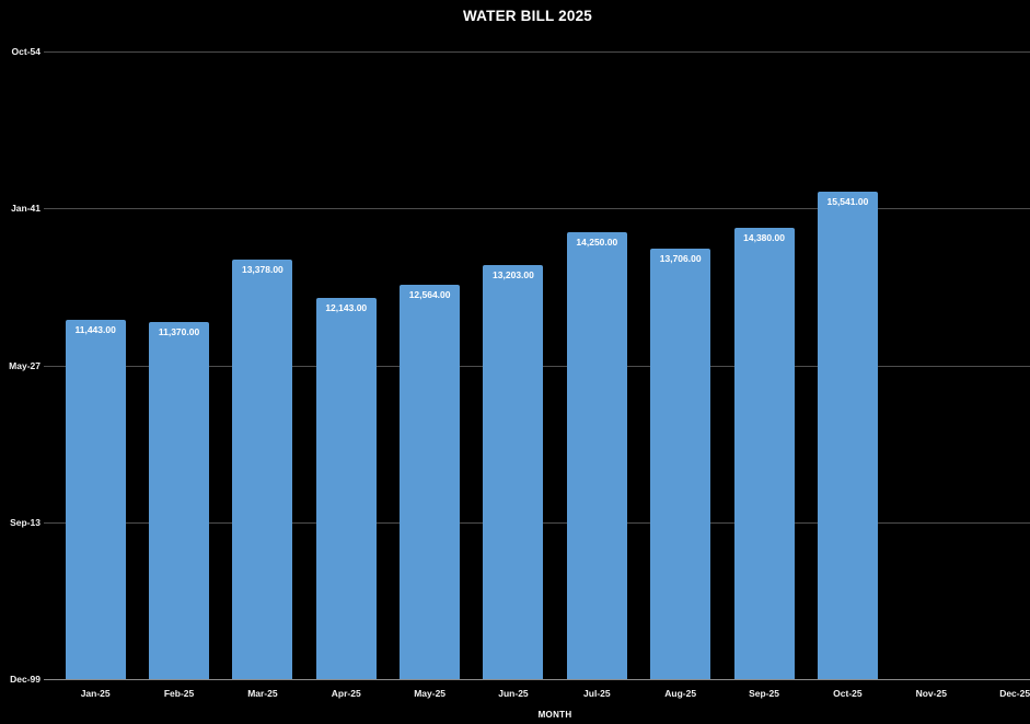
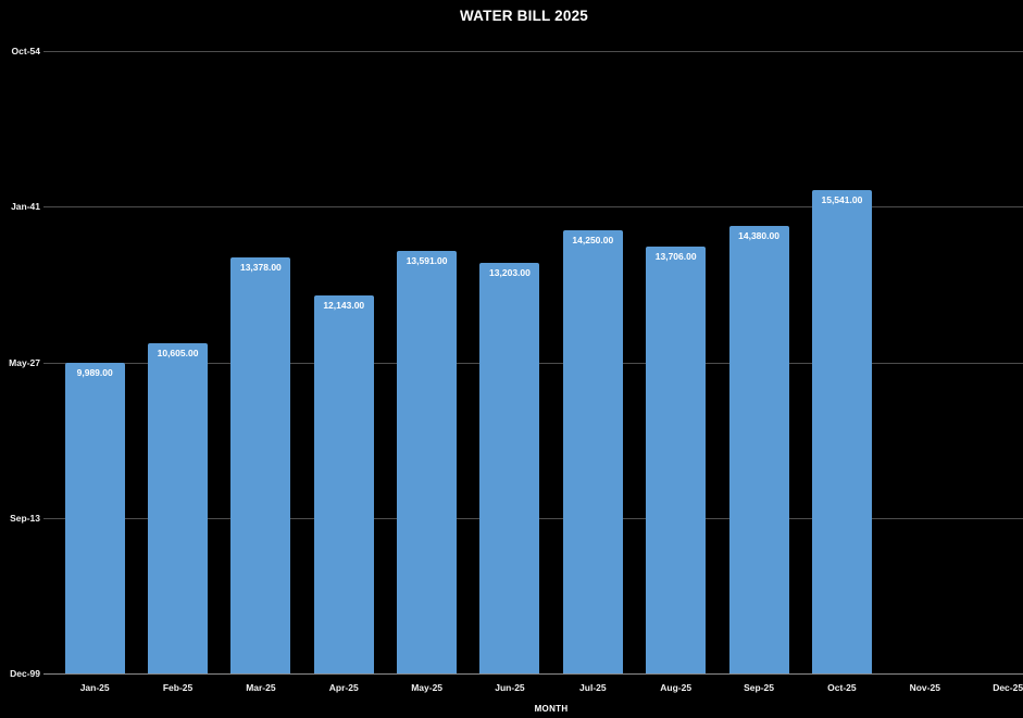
Jan-25: 11,443.00 -> 9,989.00
Feb-25: 11,370.00 -> 10,605.00
May-25: 12,564.00 -> 13,591.00
